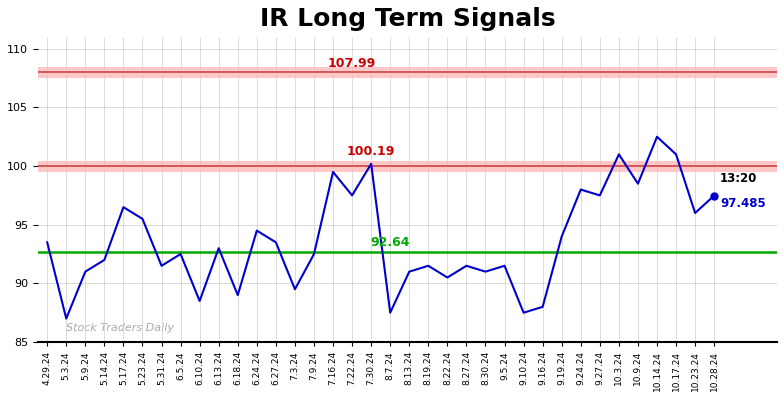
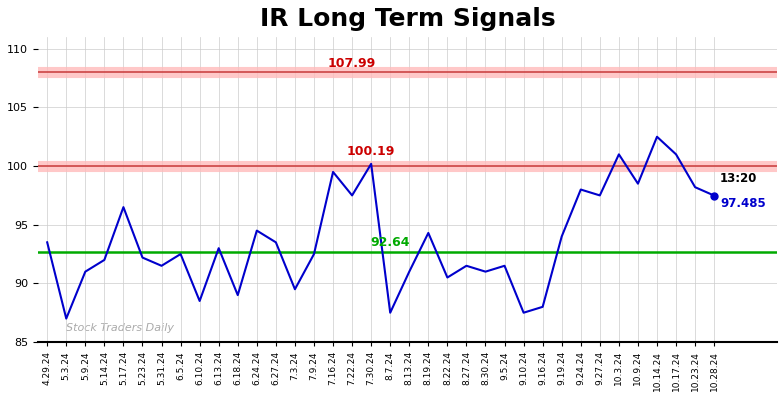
5.23.24: 95.5 -> 92.2
8.19.24: 91.5 -> 94.3
10.23.24: 96.0 -> 98.2
